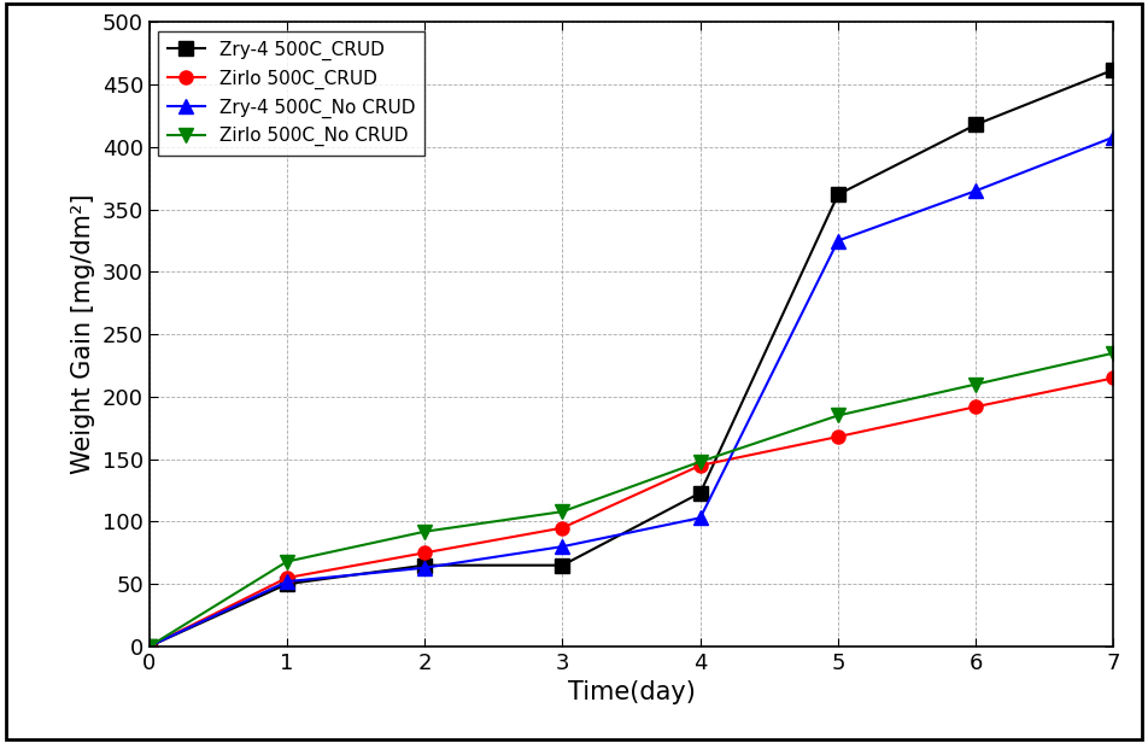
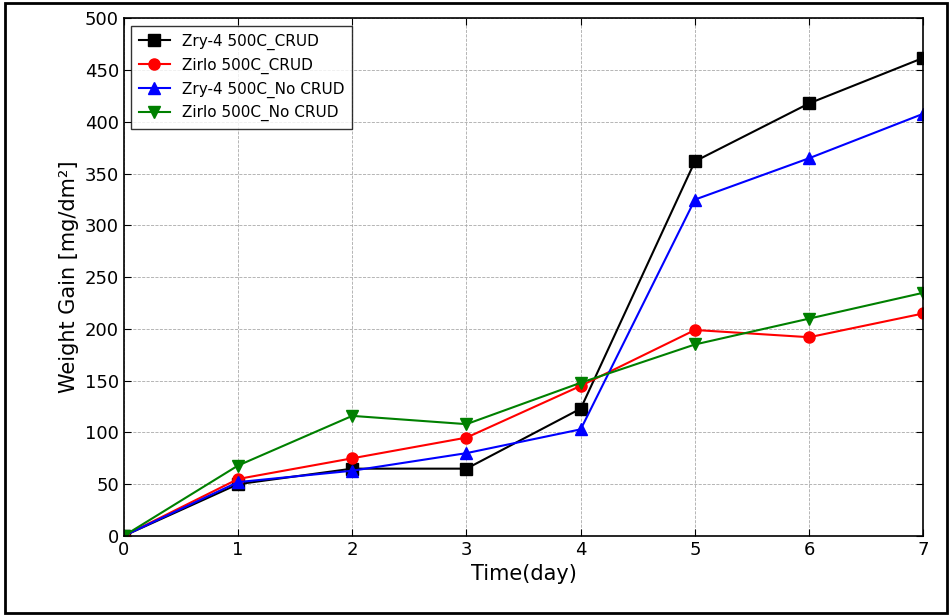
Zirlo 500C_No CRUD/2: 92 -> 116
Zirlo 500C_CRUD/5: 168 -> 199
